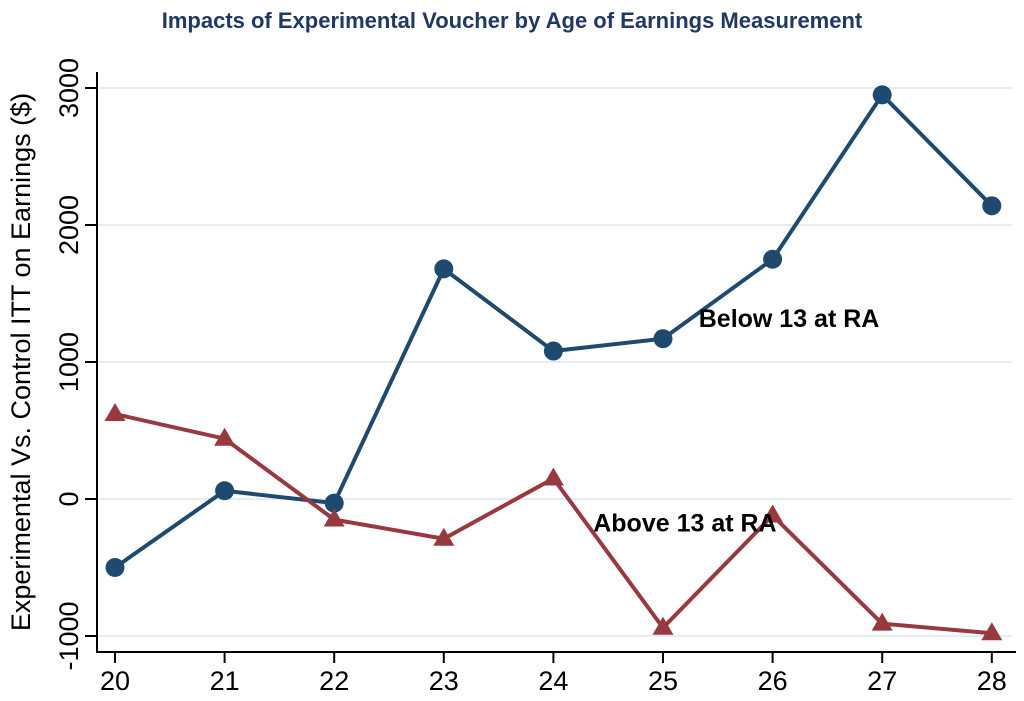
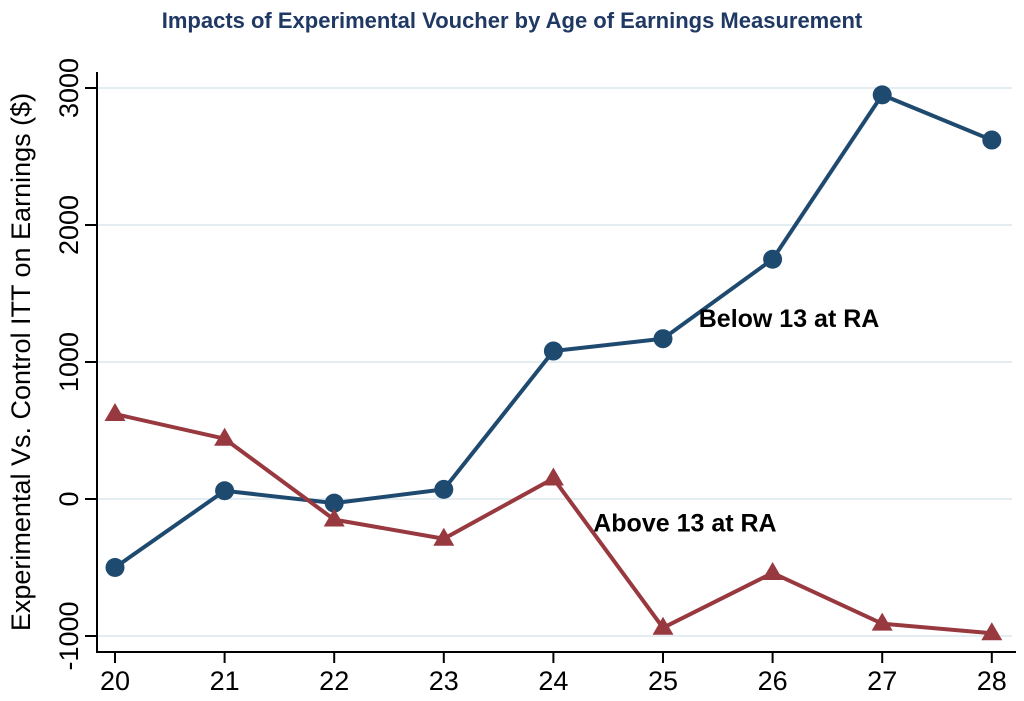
Below 13 at RA/23: 1680 -> 70
Above 13 at RA/26: -120 -> -540
Below 13 at RA/28: 2140 -> 2620
